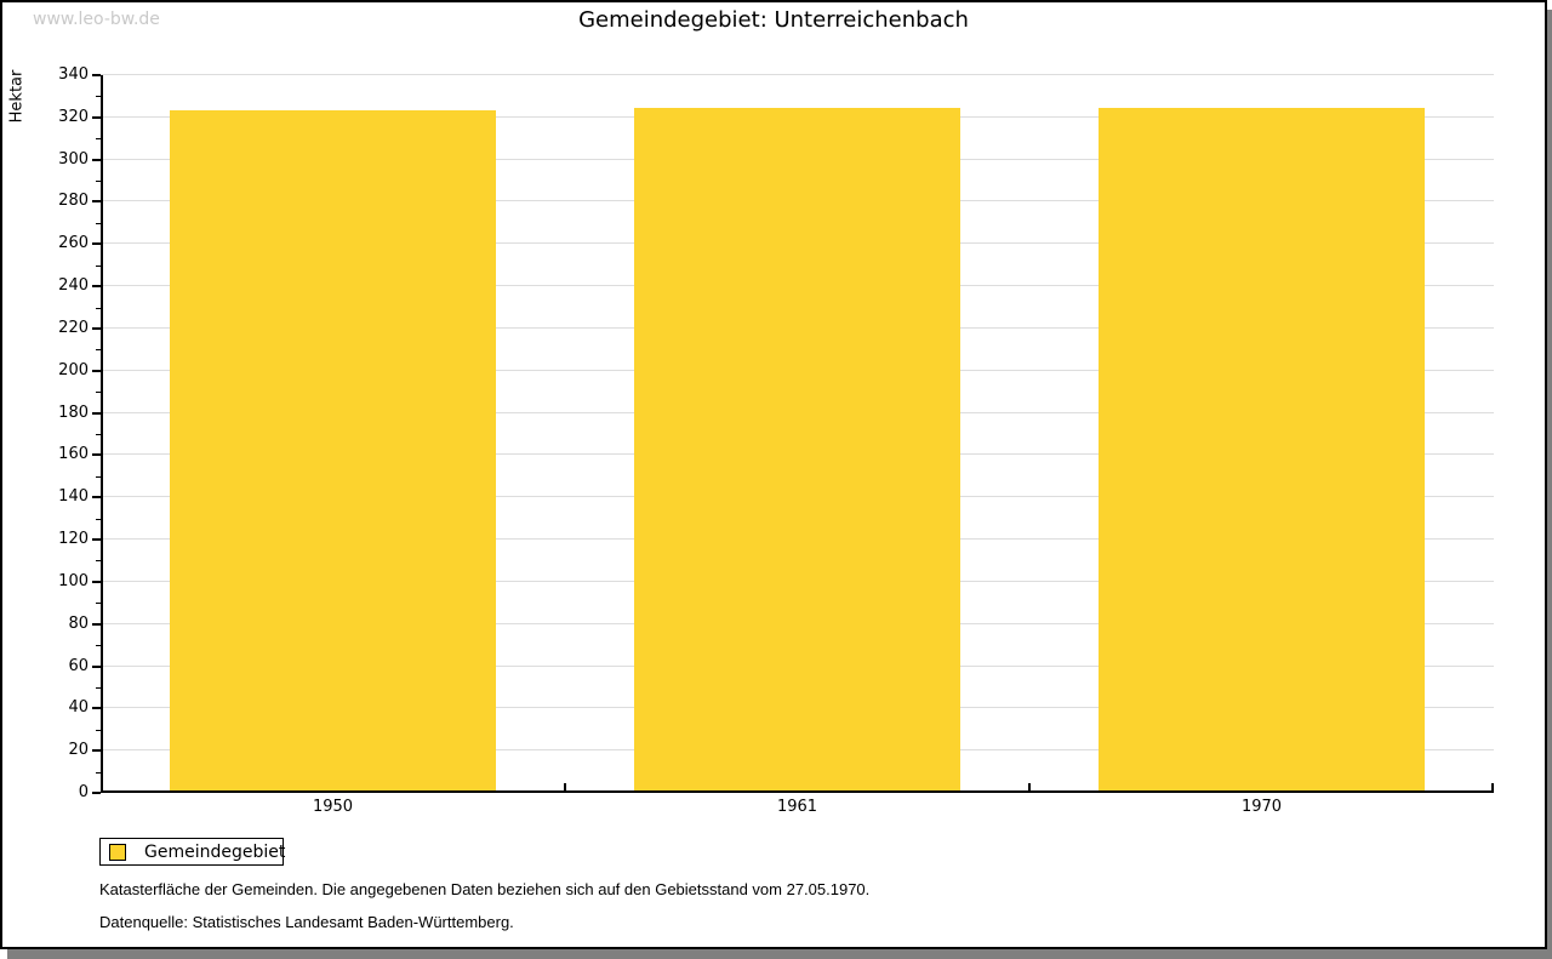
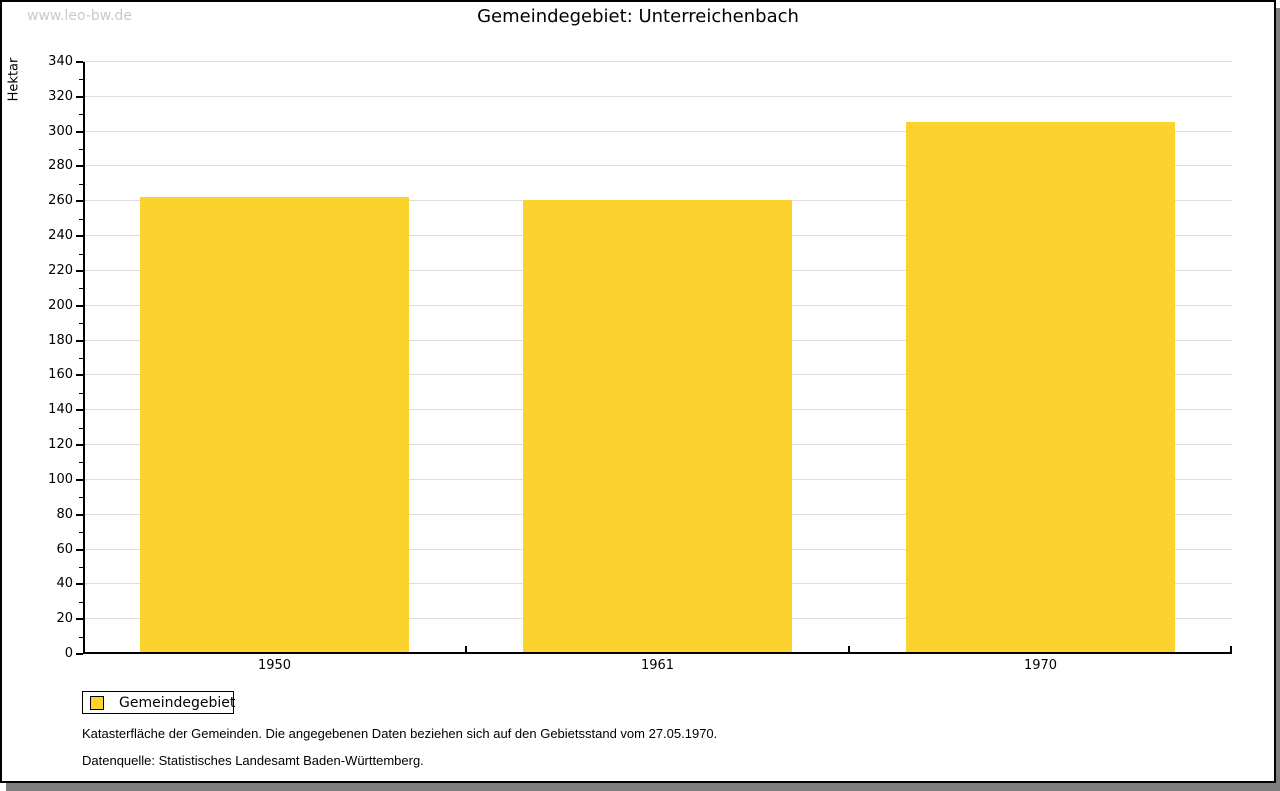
1950: 323 -> 262
1961: 324 -> 260
1970: 324 -> 305
